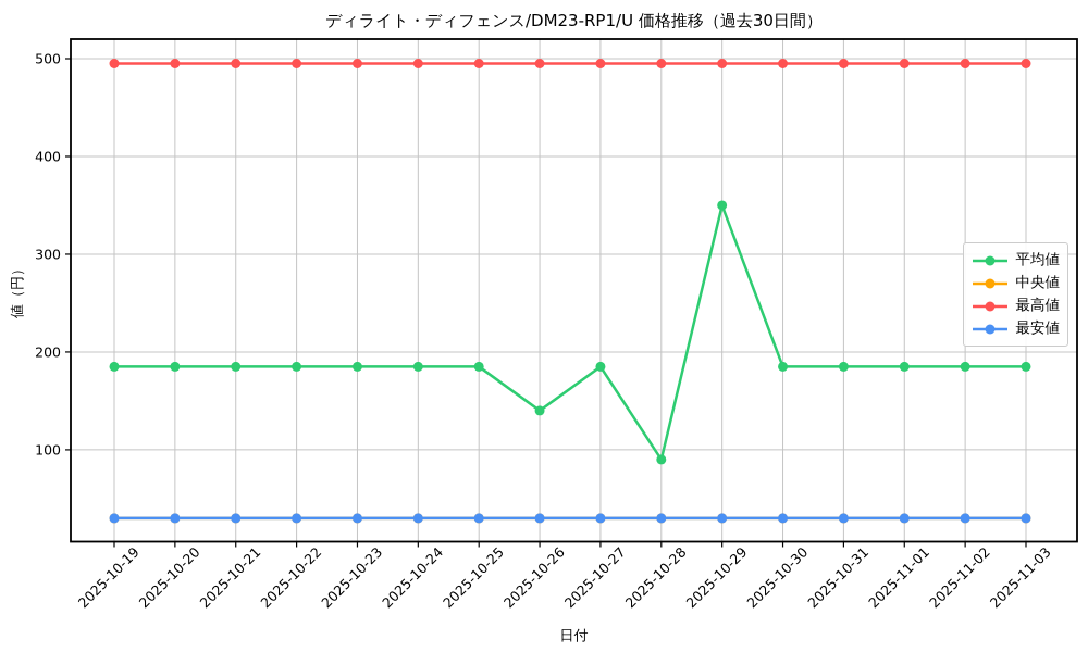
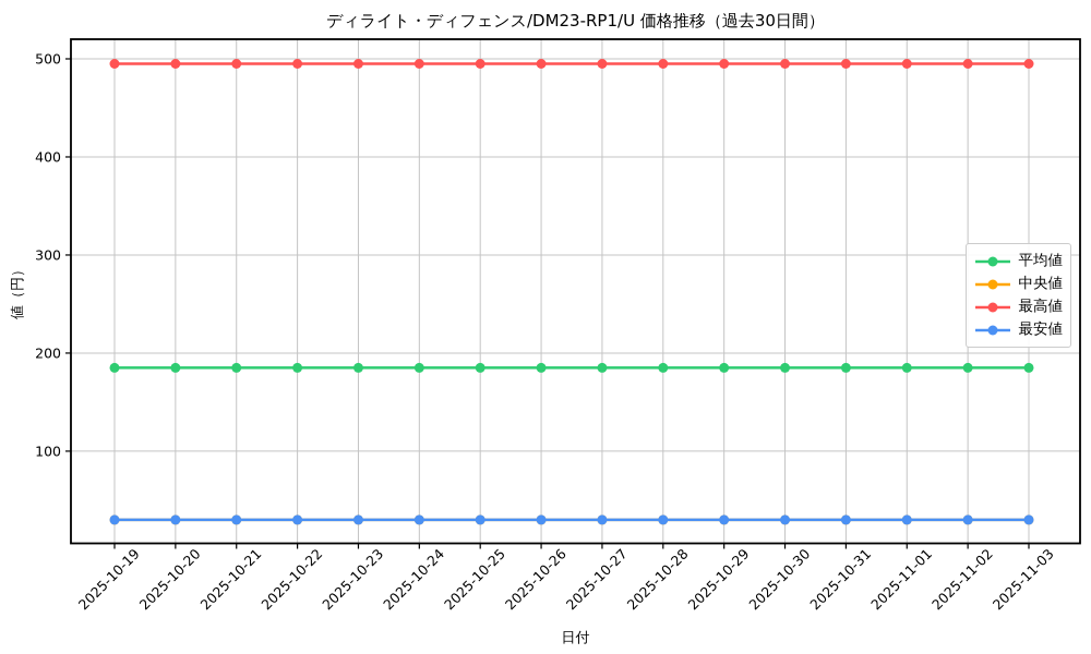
平均値/2025-10-26: 140 -> 180
平均値/2025-10-28: 90 -> 180
平均値/2025-10-29: 350 -> 180
